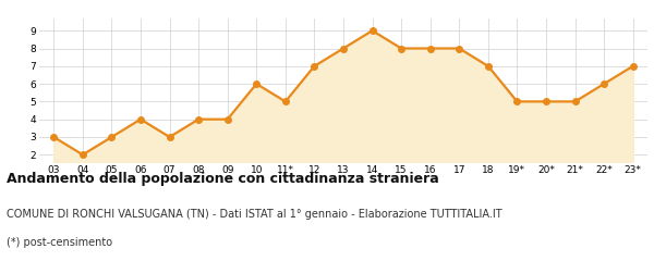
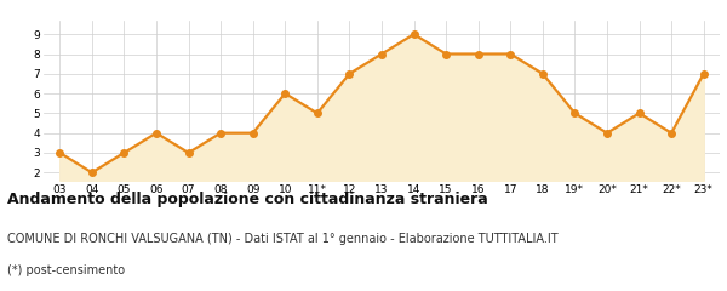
20*: 5 -> 4
22*: 6 -> 4
